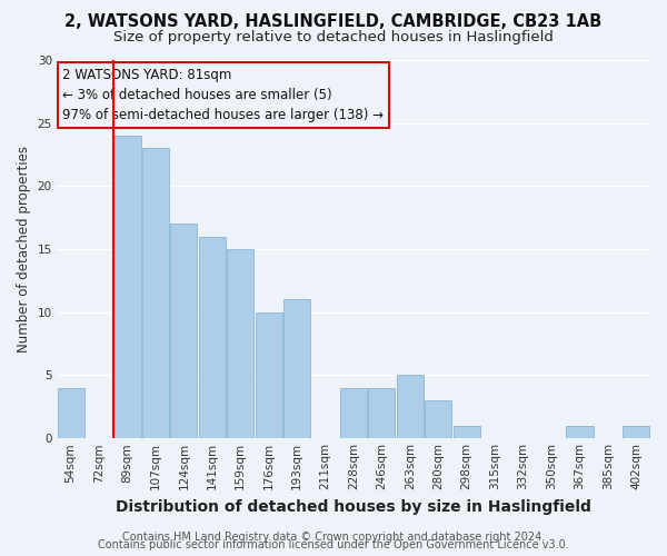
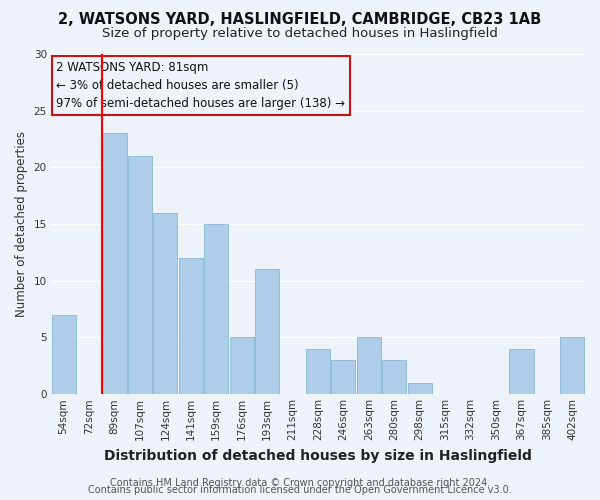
54sqm: 4 -> 7
89sqm: 24 -> 23
107sqm: 23 -> 21
124sqm: 17 -> 16
141sqm: 16 -> 12
176sqm: 10 -> 5
246sqm: 4 -> 3
367sqm: 1 -> 4
402sqm: 1 -> 5
